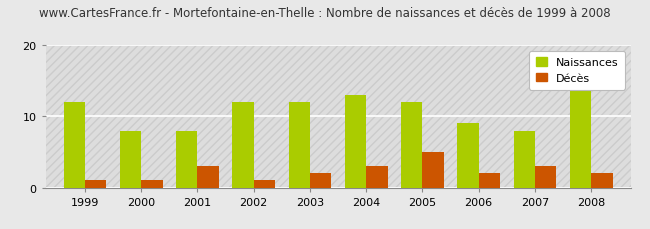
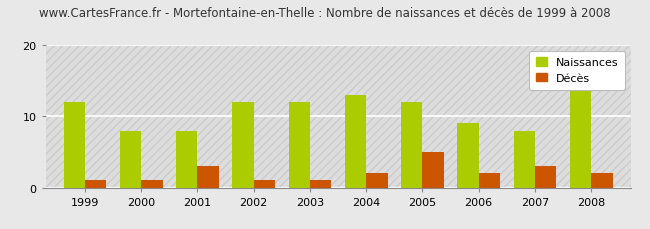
Décès/2003: 2 -> 1
Décès/2004: 3 -> 2
